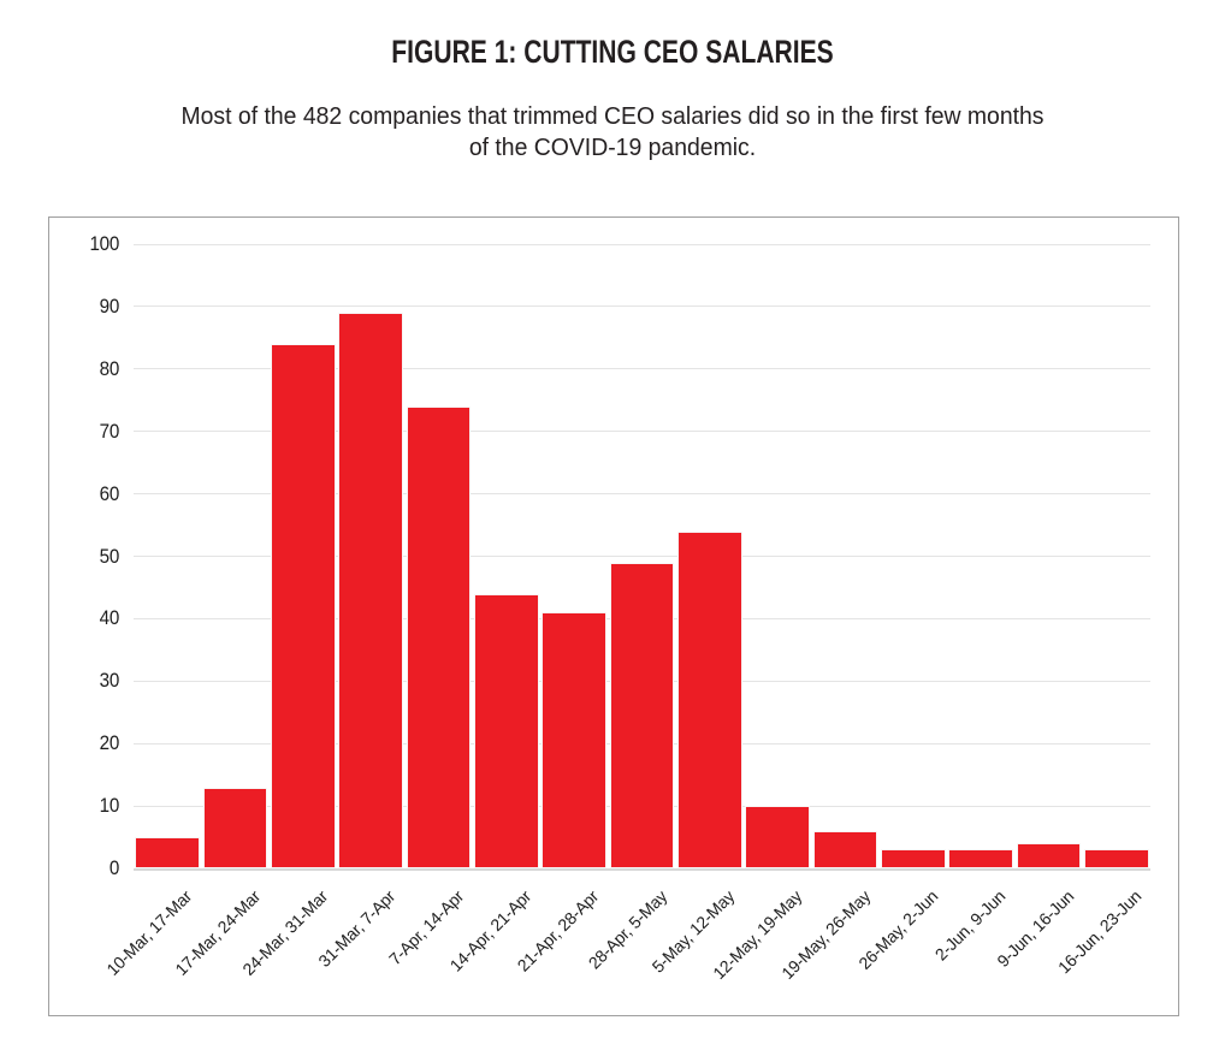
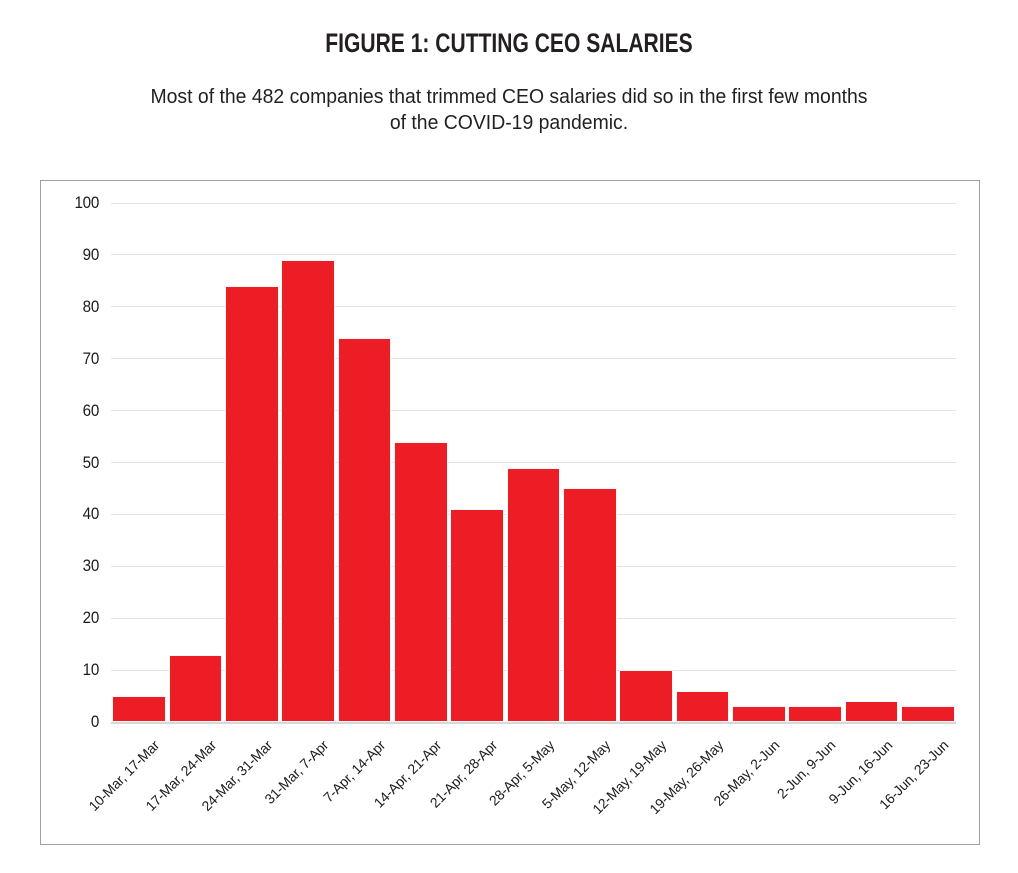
14-Apr, 21-Apr: 44 -> 54
5-May, 12-May: 54 -> 45
